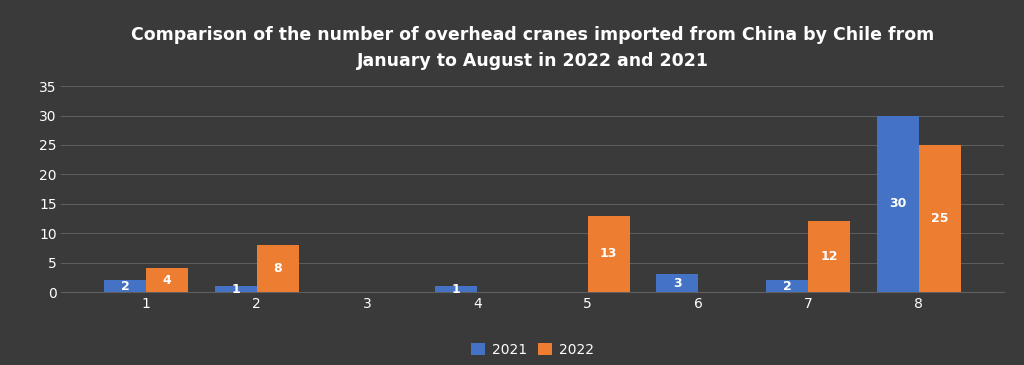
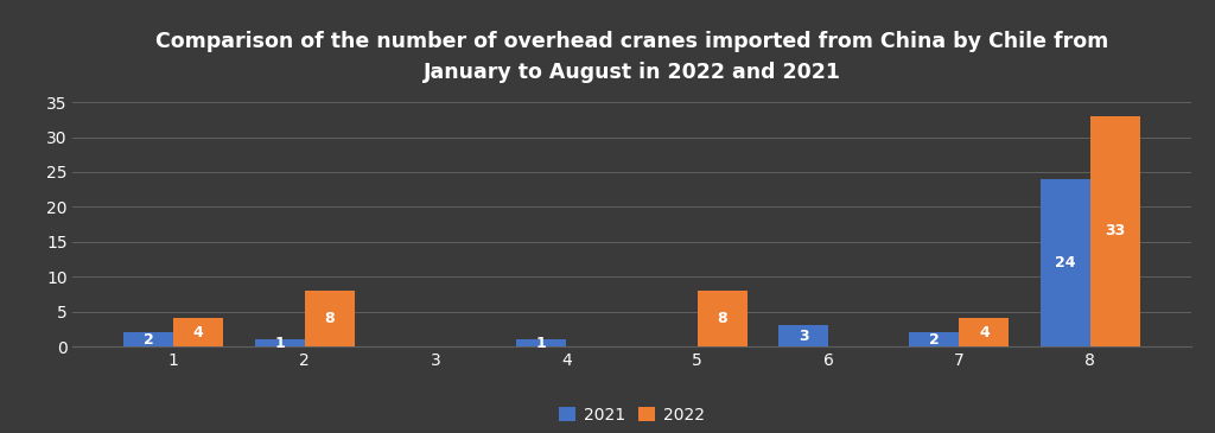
2022/5: 13 -> 8
2022/7: 12 -> 4
2021/8: 30 -> 24
2022/8: 25 -> 33
